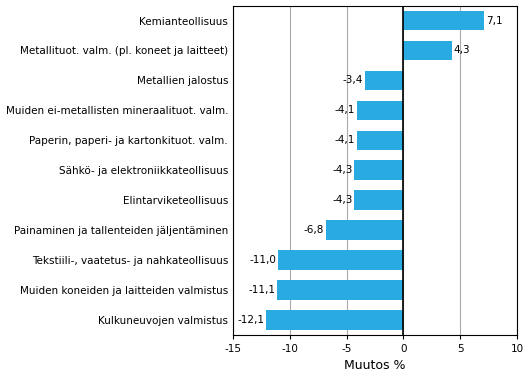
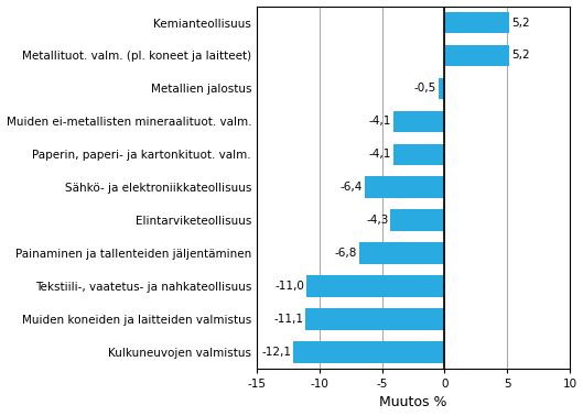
Kemianteollisuus: 7,1 -> 5,2
Metallituot. valm. (pl. koneet ja laitteet): 4,3 -> 5,2
Metallien jalostus: -3,4 -> -0,5
Sähkö- ja elektroniikkateollisuus: -4,3 -> -6,4
